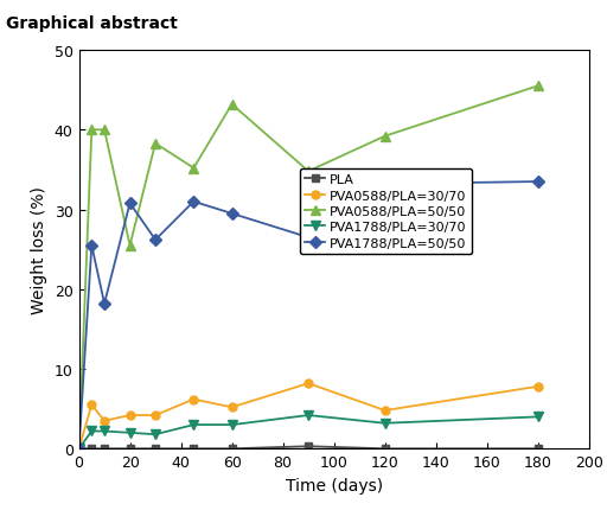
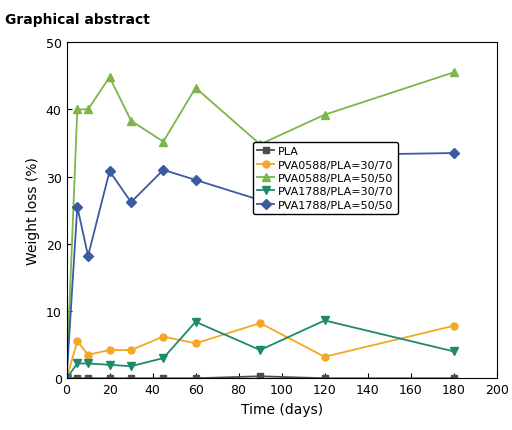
PVA0588/PLA=50/50/20: 25.5 -> 44.8
PVA1788/PLA=30/70/60: 3.0 -> 8.4
PVA0588/PLA=30/70/120: 4.8 -> 3.2
PVA1788/PLA=30/70/120: 3.2 -> 8.6
